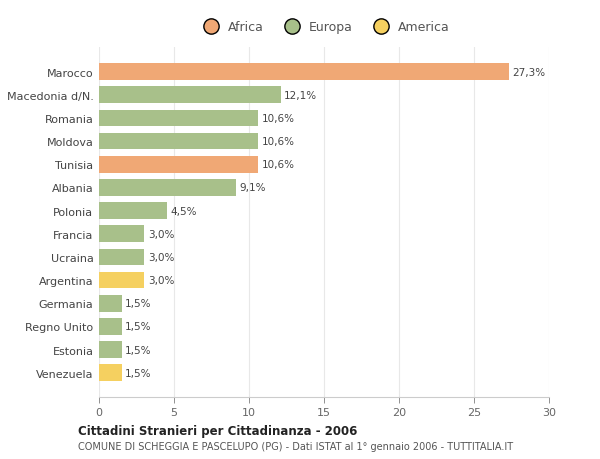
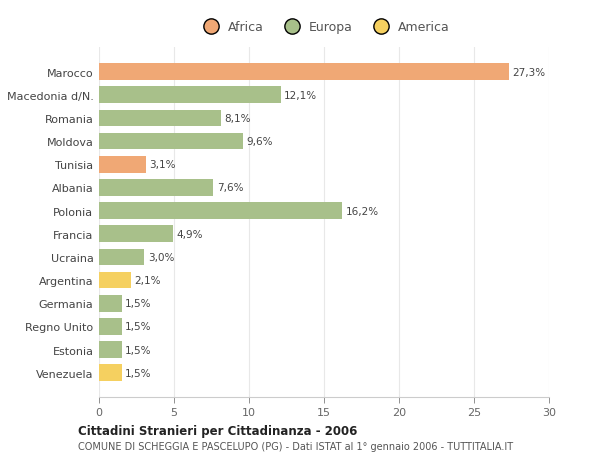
Romania: 10,6% -> 8,1%
Moldova: 10,6% -> 9,6%
Tunisia: 10,6% -> 3,1%
Albania: 9,1% -> 7,6%
Polonia: 4,5% -> 16,2%
Francia: 3,0% -> 4,9%
Argentina: 3,0% -> 2,1%
